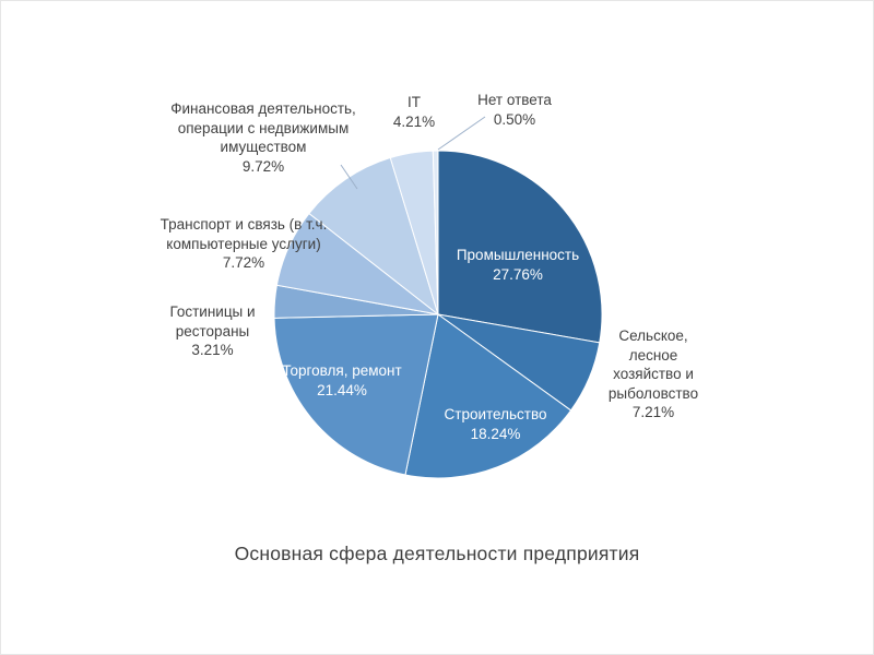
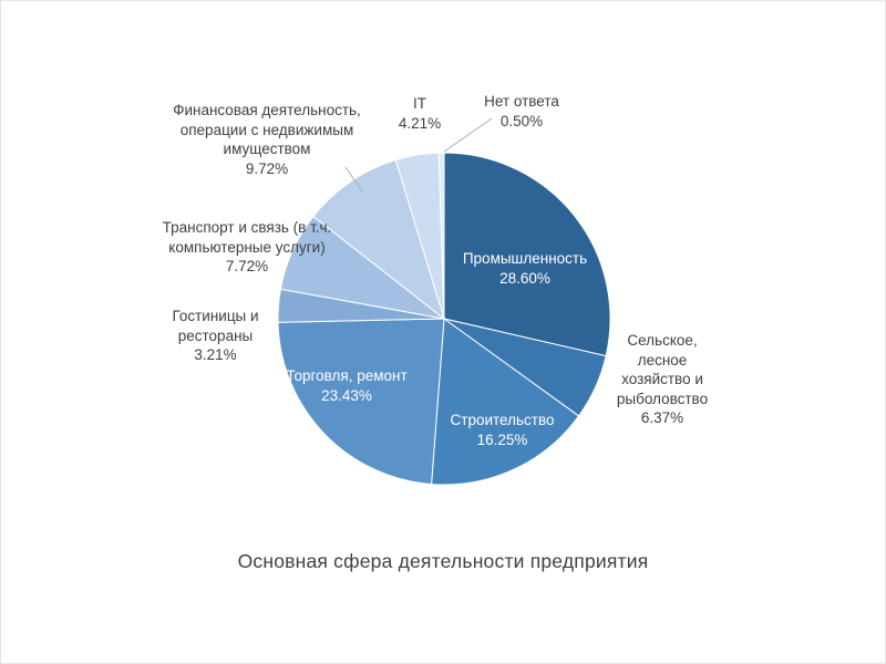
Промышленность: 27.76% -> 28.60%
Сельское, лесное хозяйство и рыболовство: 7.21% -> 6.37%
Строительство: 18.24% -> 16.25%
Торговля, ремонт: 21.44% -> 23.43%
